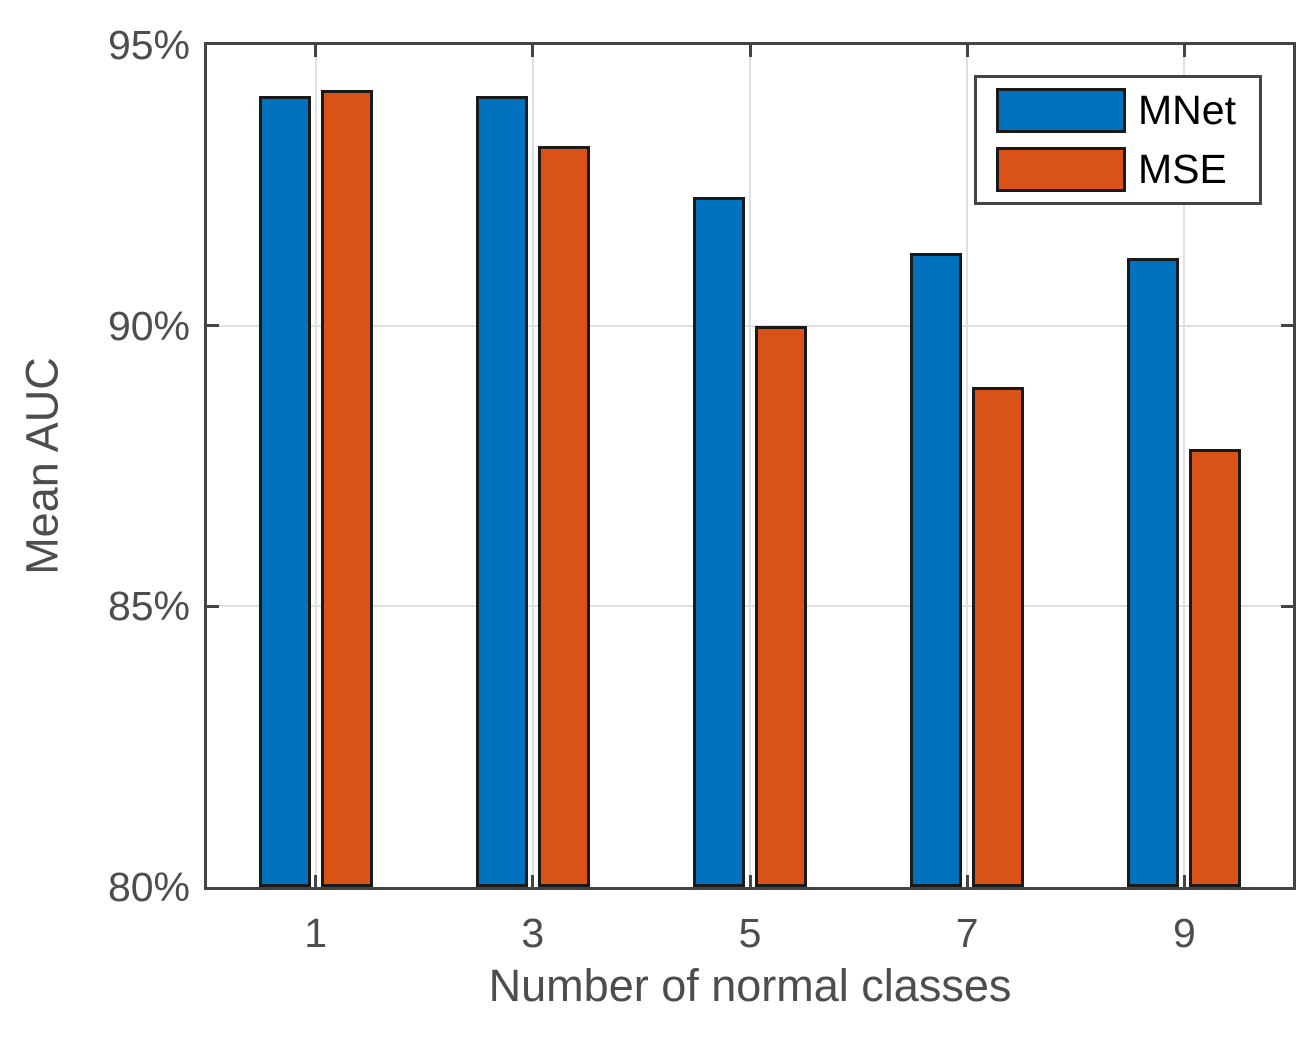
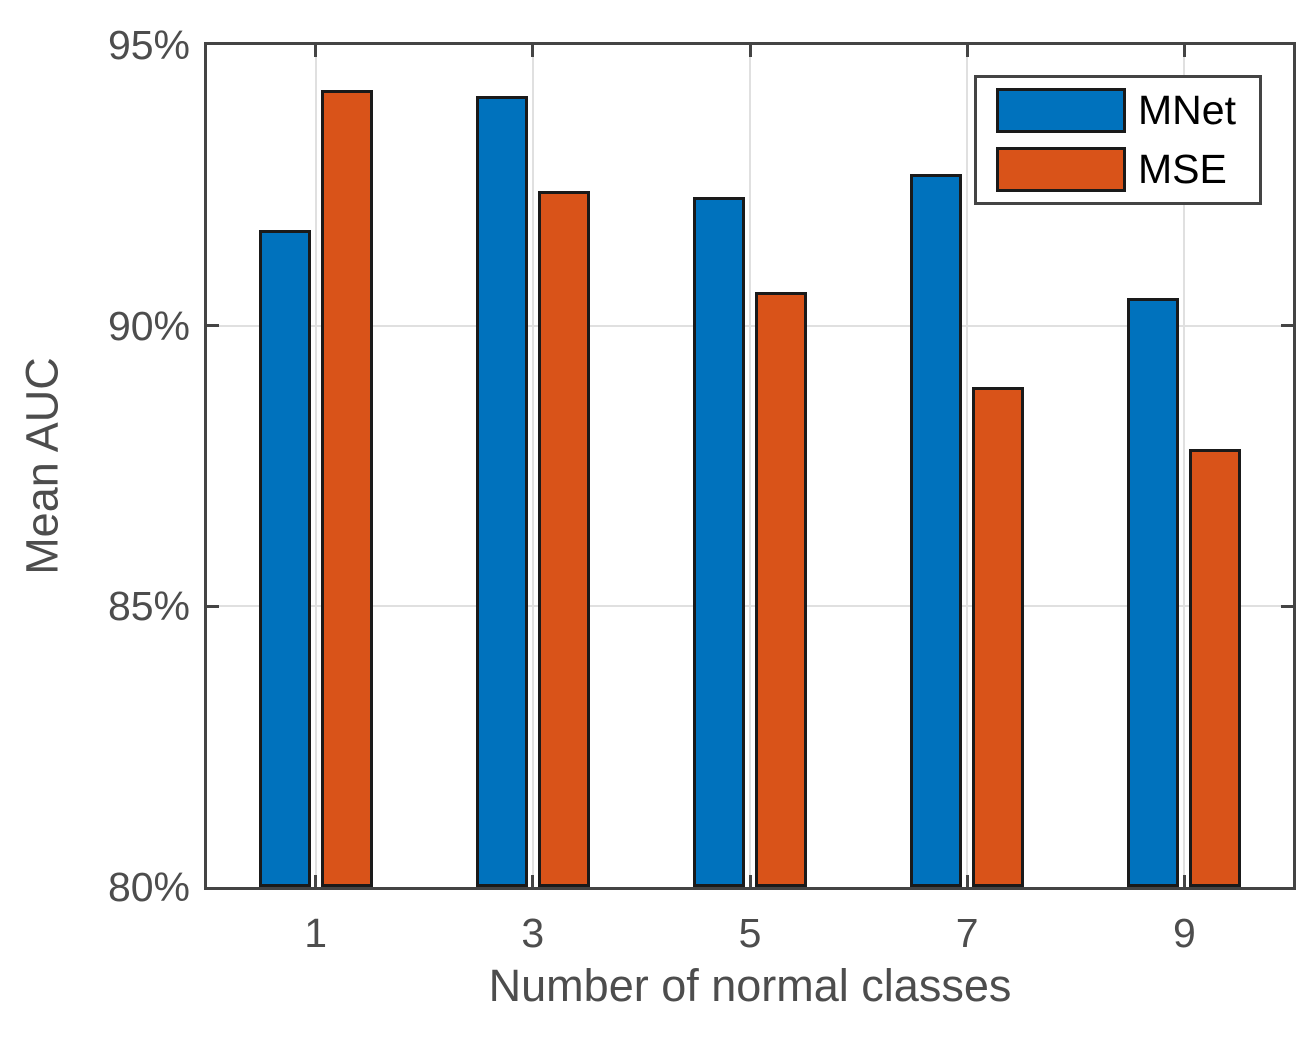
MNet/1: 94.1% -> 91.7%
MSE/3: 93.2% -> 92.4%
MSE/5: 90.0% -> 90.6%
MNet/7: 91.3% -> 92.7%
MNet/9: 91.2% -> 90.5%
